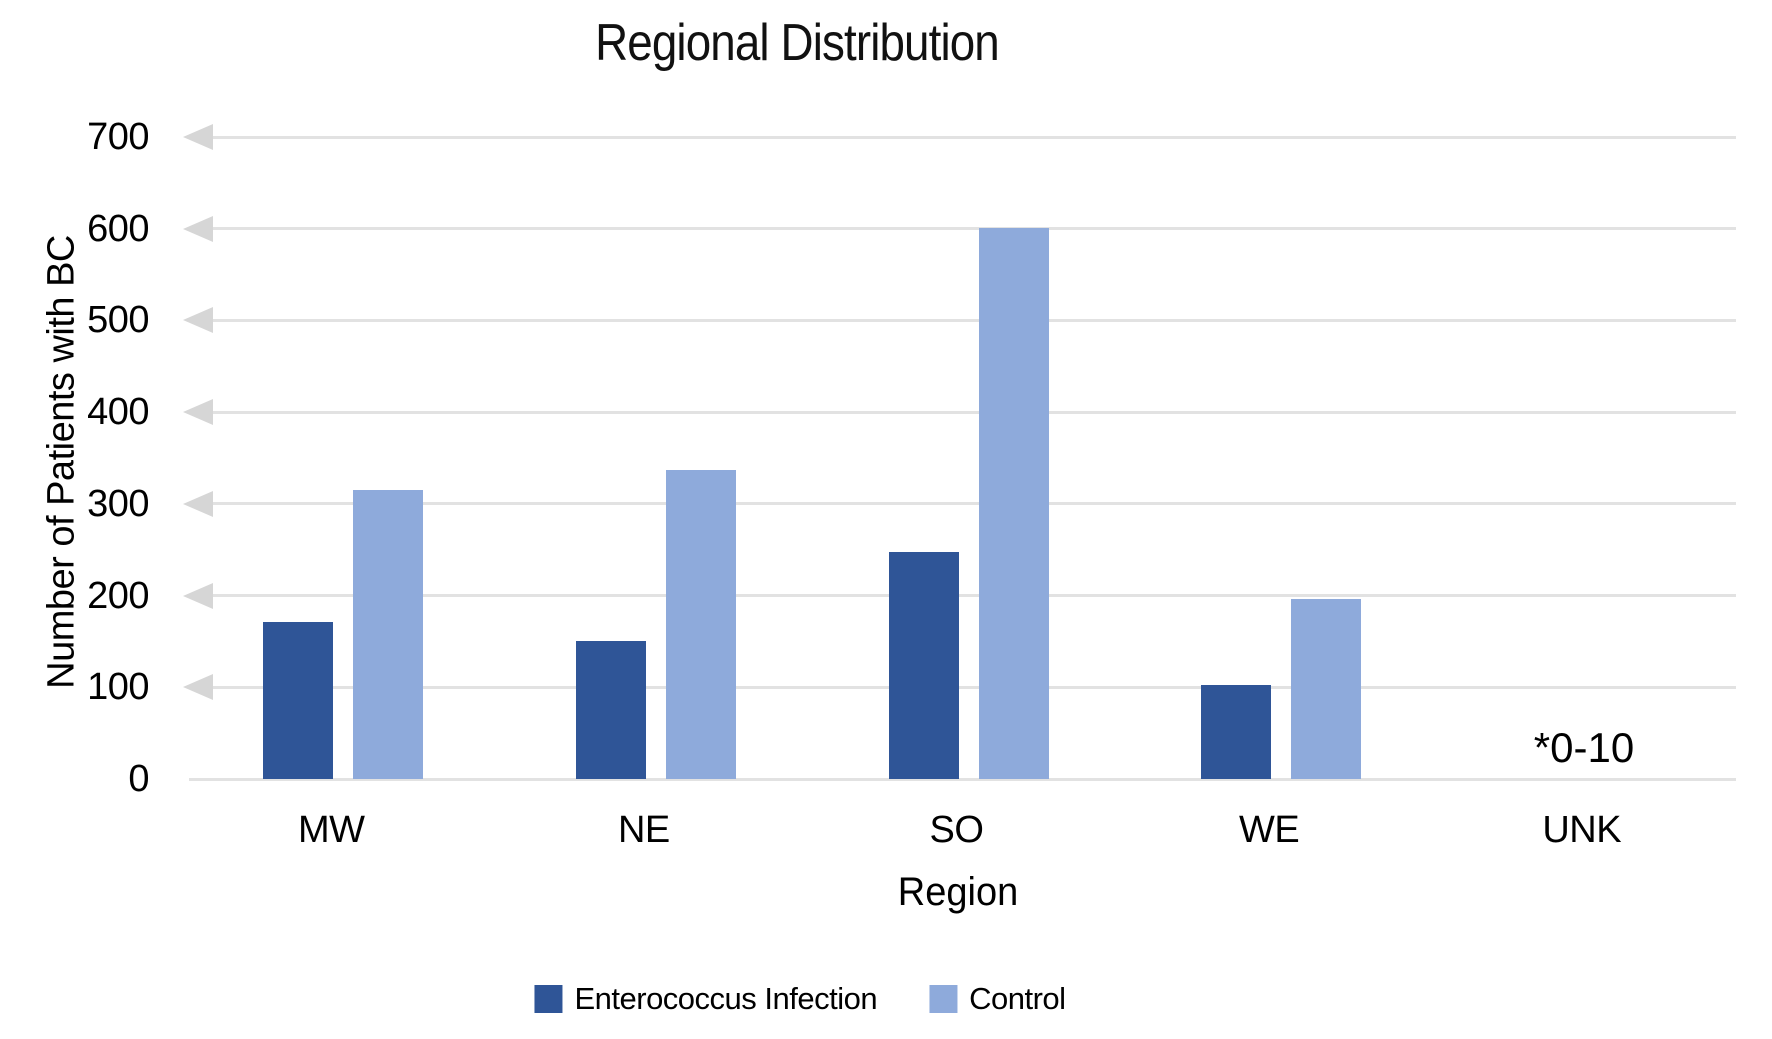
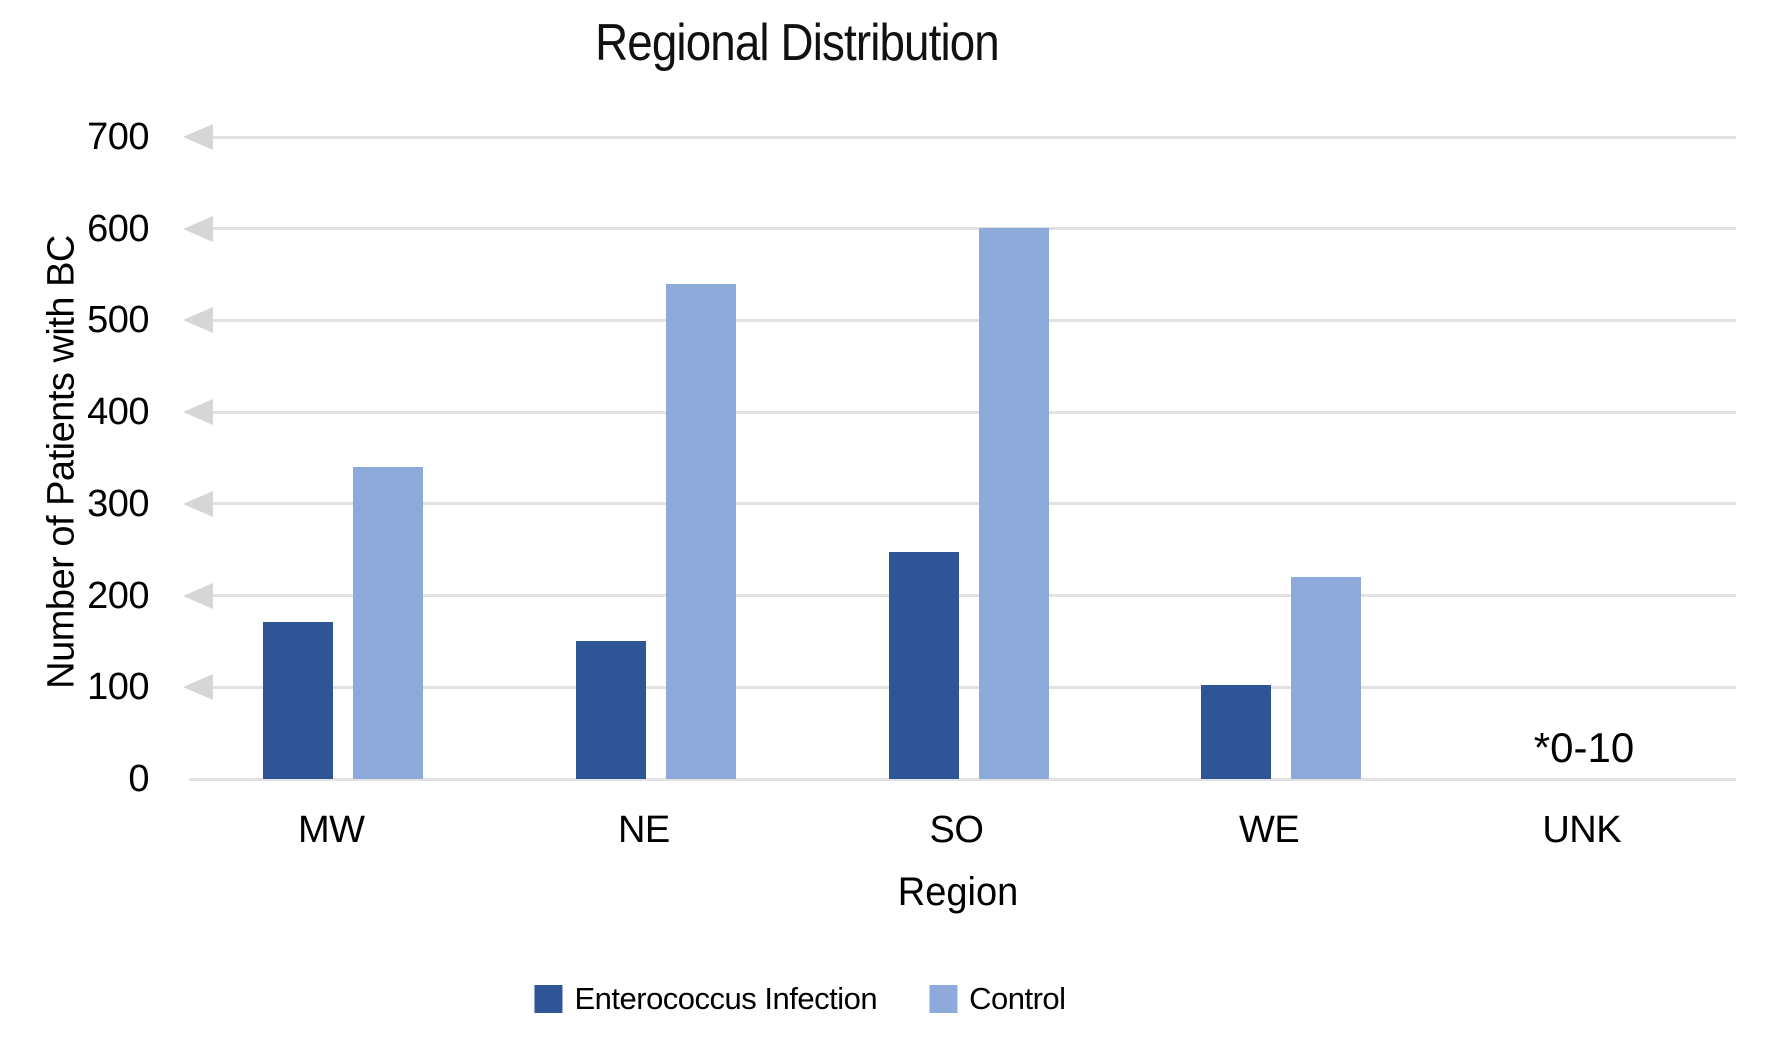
Control/MW: 320 -> 340
Control/NE: 340 -> 540
Control/WE: 200 -> 220
